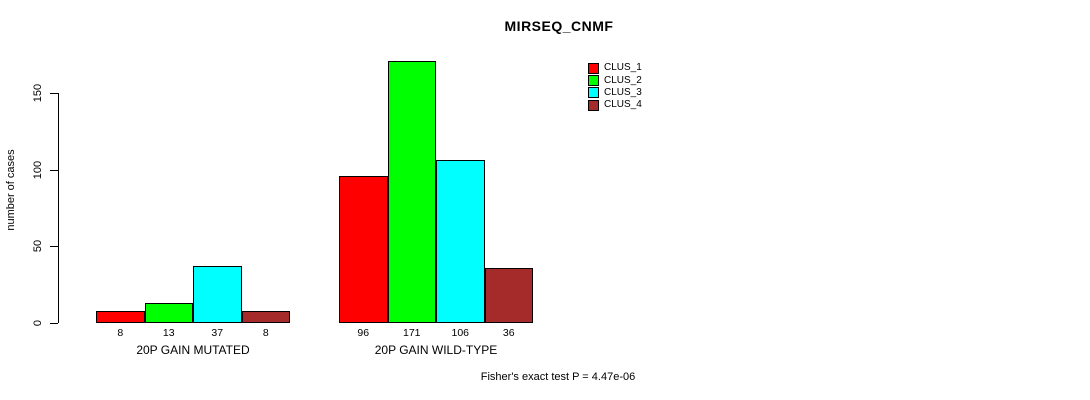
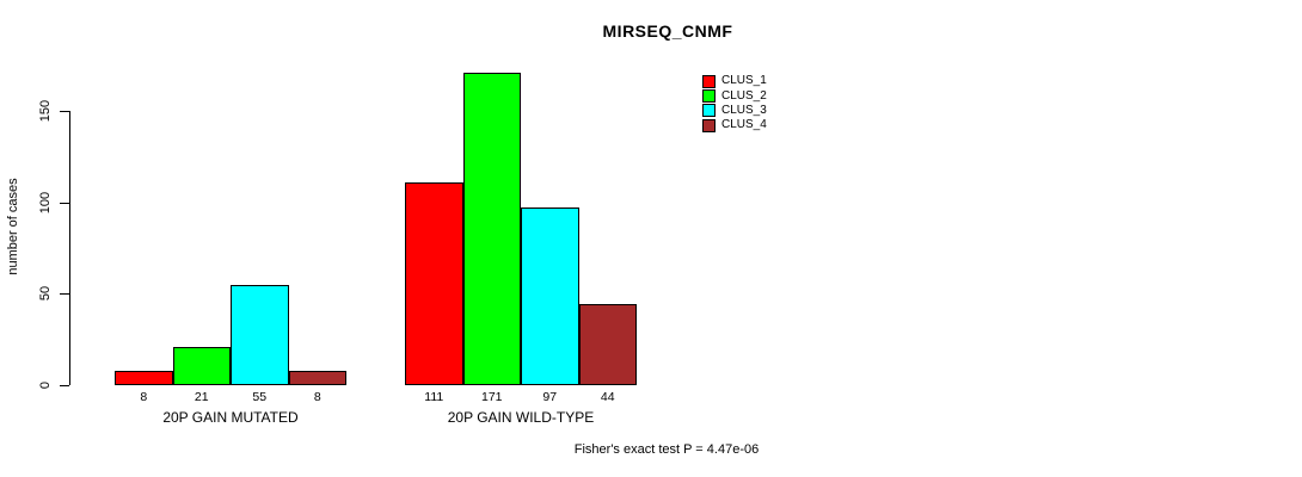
CLUS_2/20P GAIN MUTATED: 13 -> 21
CLUS_3/20P GAIN MUTATED: 37 -> 55
CLUS_1/20P GAIN WILD-TYPE: 96 -> 111
CLUS_3/20P GAIN WILD-TYPE: 106 -> 97
CLUS_4/20P GAIN WILD-TYPE: 36 -> 44
